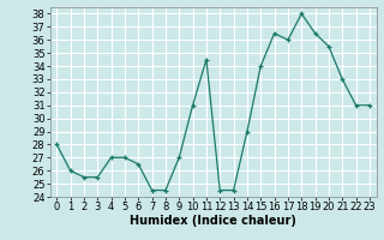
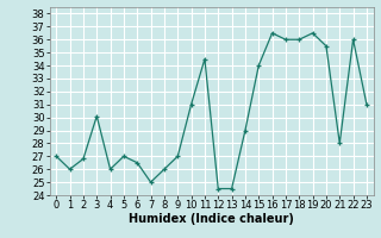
0: 28.0 -> 27.0
2: 25.5 -> 26.8
3: 25.5 -> 30.1
4: 27.0 -> 26.0
7: 24.5 -> 25.0
8: 24.5 -> 26.0
18: 38.0 -> 36.0
21: 33.0 -> 28.0
22: 31.0 -> 36.0
